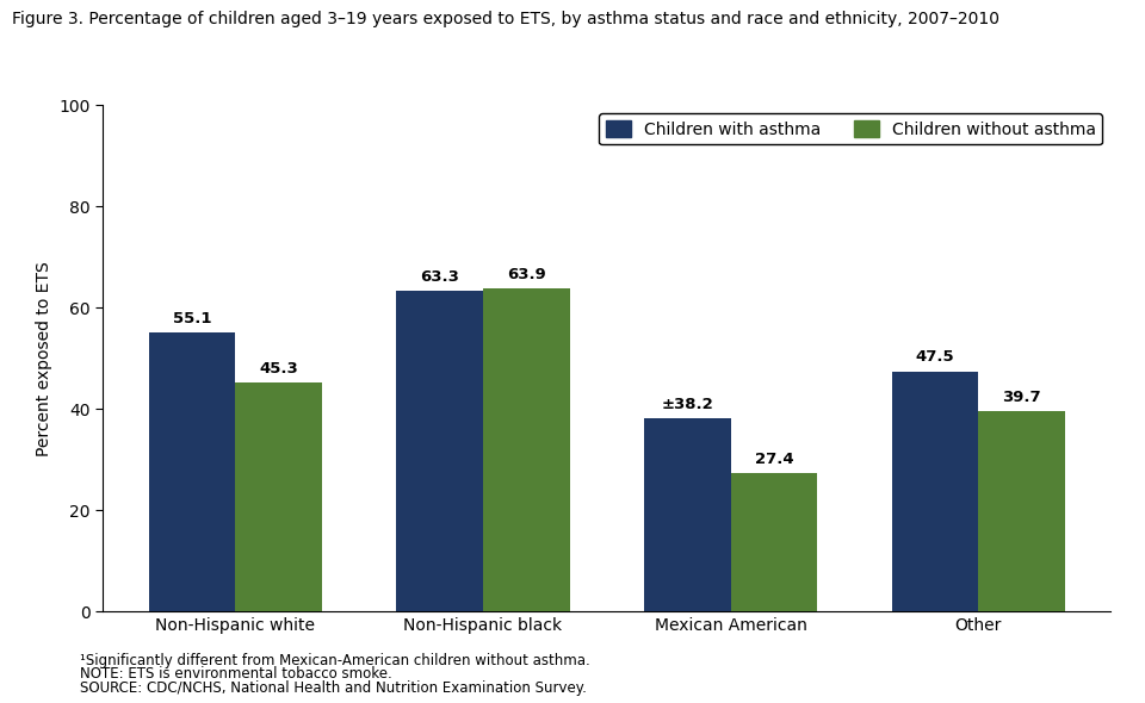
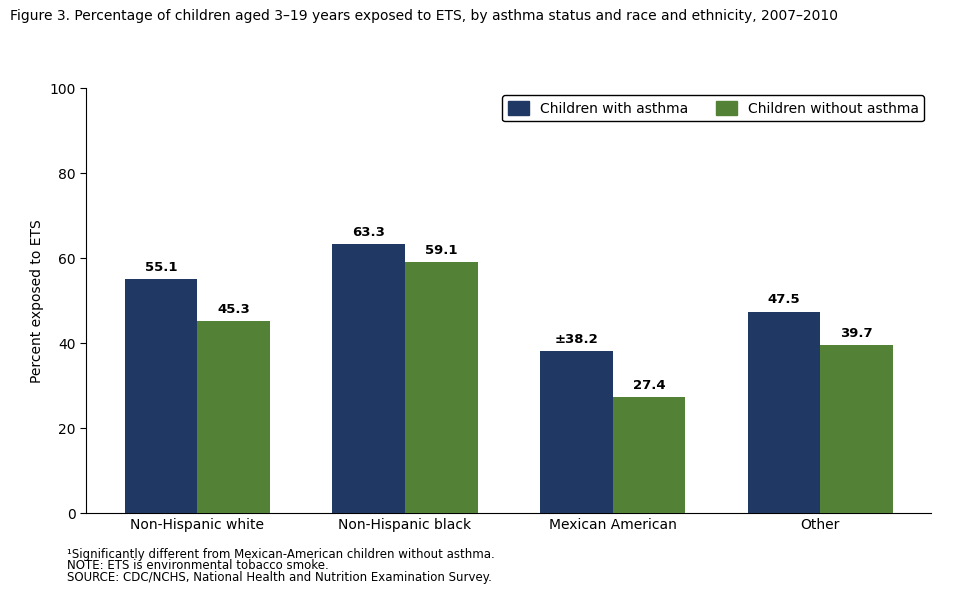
Children without asthma/Non-Hispanic black: 63.9 -> 59.1
